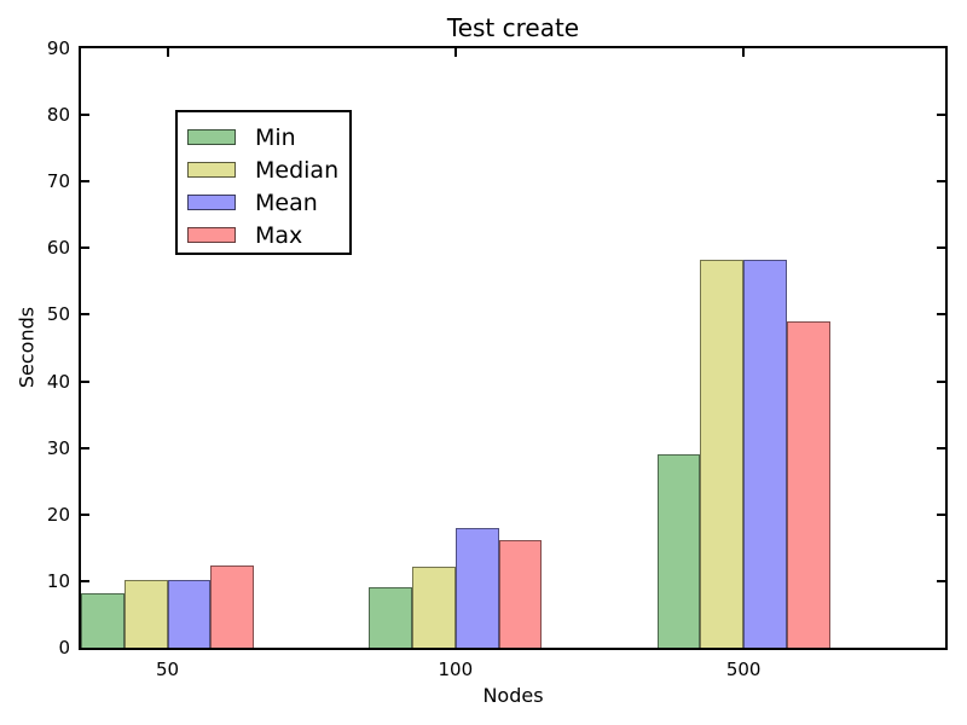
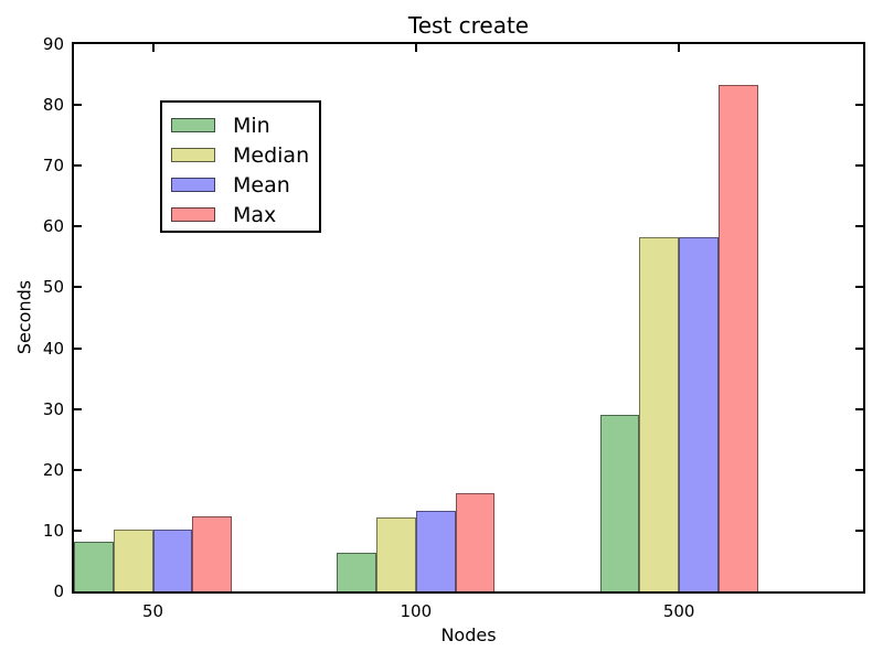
Min/100: 9 -> 6
Mean/100: 18 -> 13
Max/500: 49 -> 83
